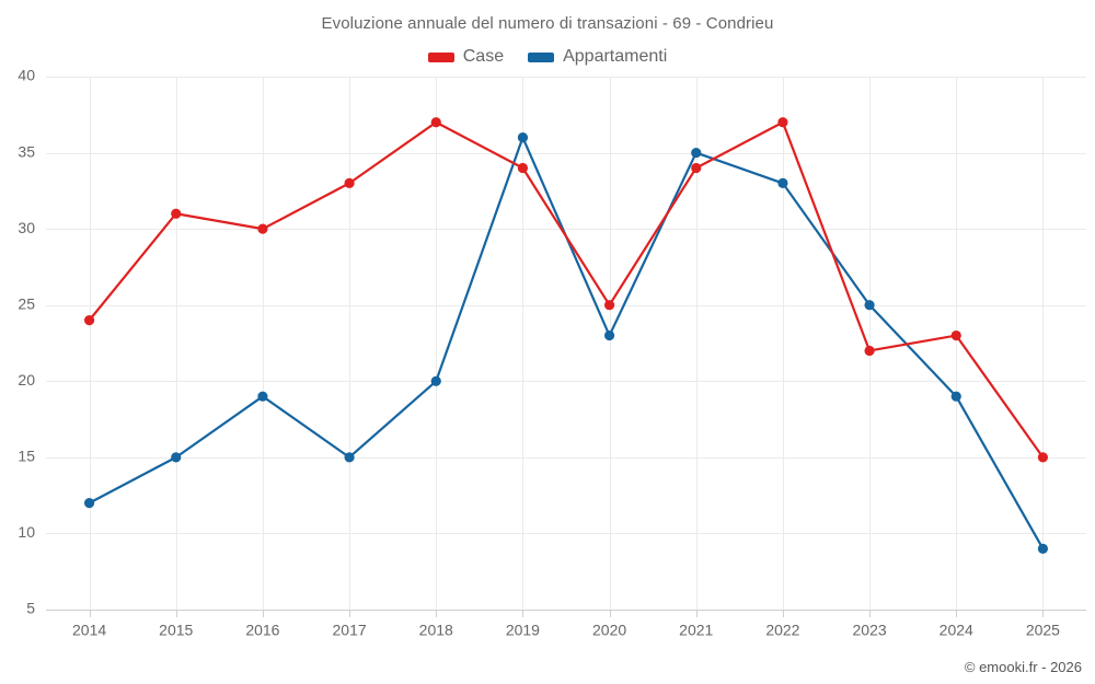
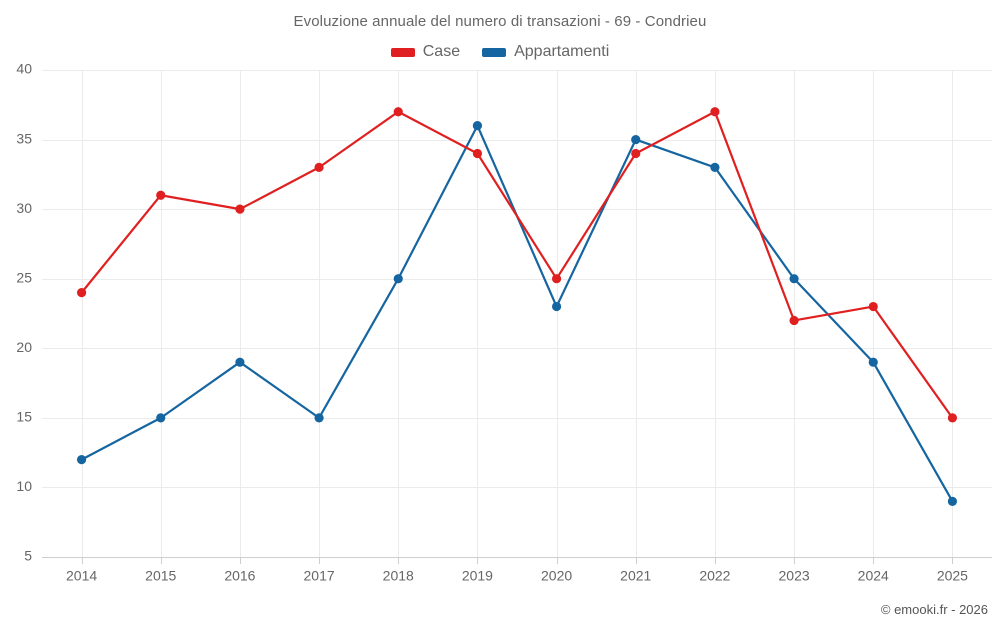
Appartamenti/2018: 20 -> 25
